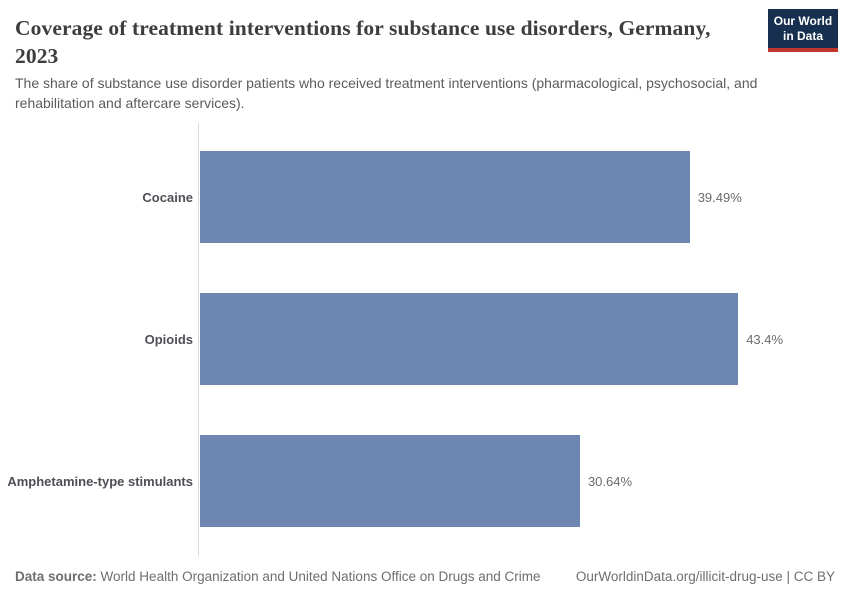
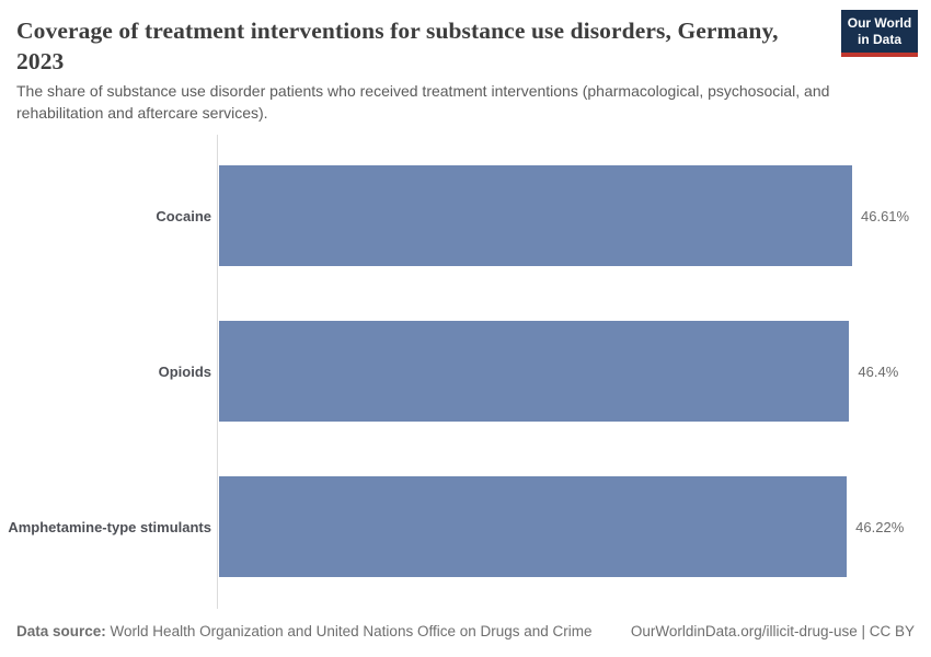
Cocaine: 39.49% -> 46.61%
Opioids: 43.4% -> 46.4%
Amphetamine-type stimulants: 30.64% -> 46.22%
